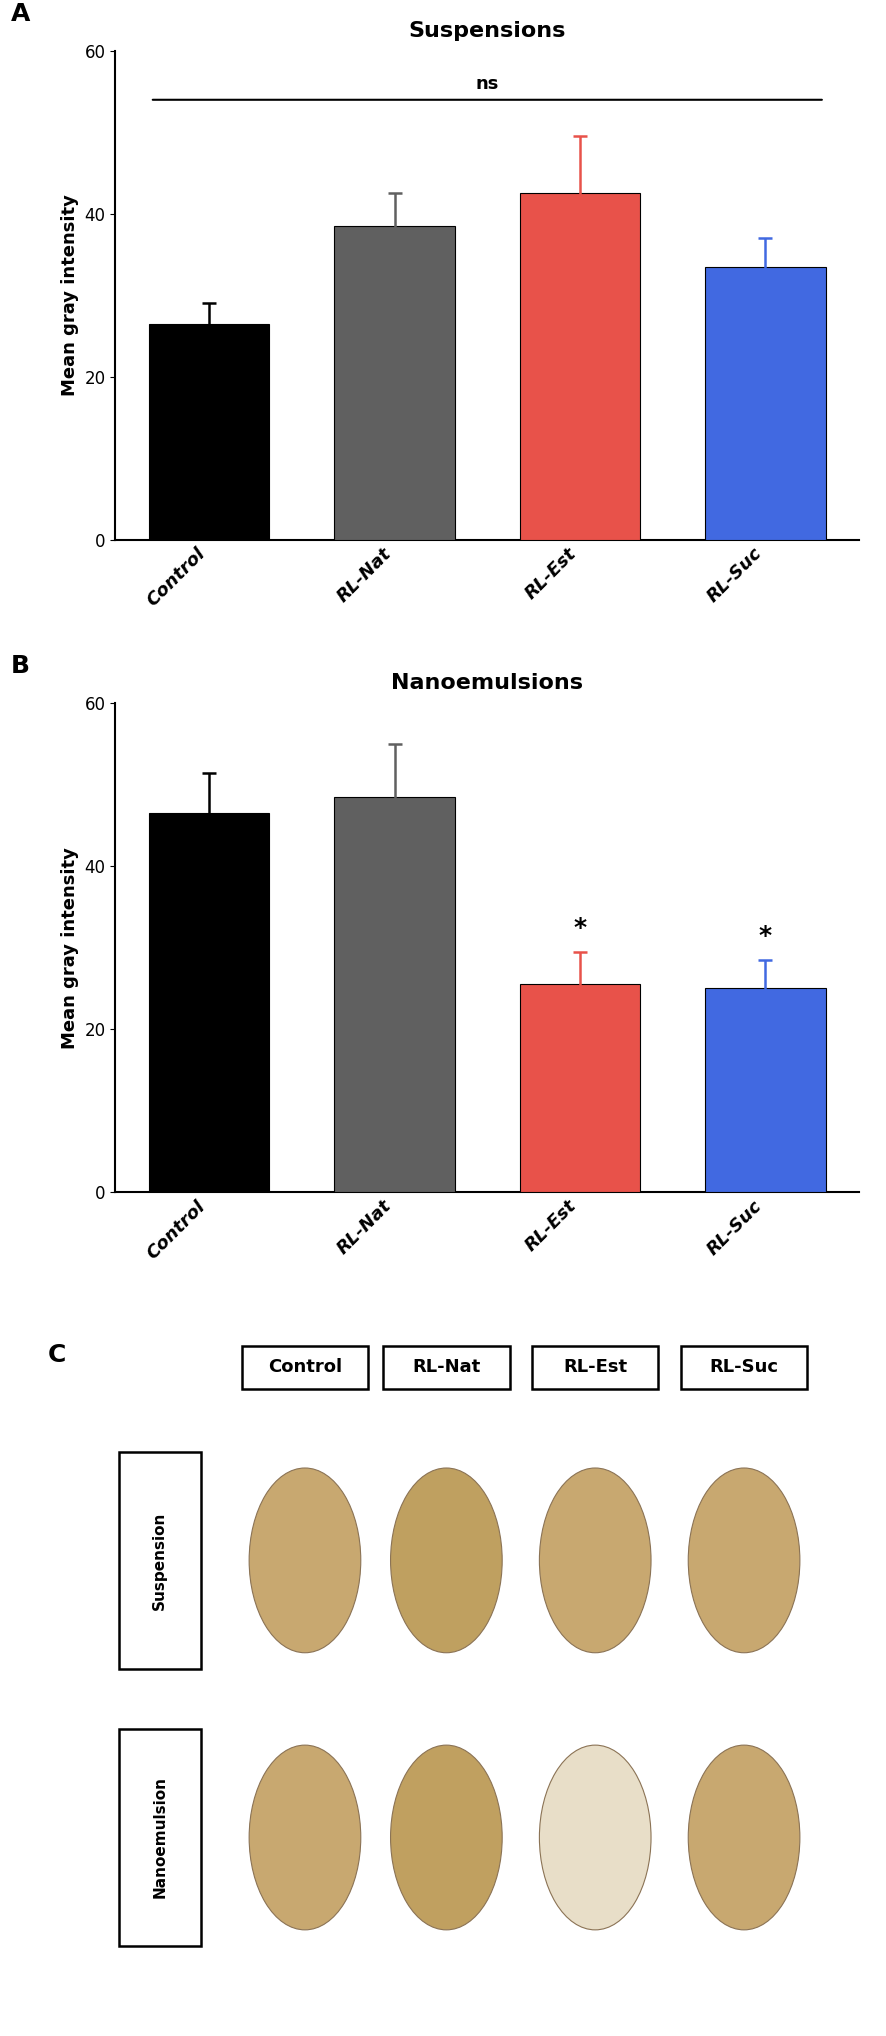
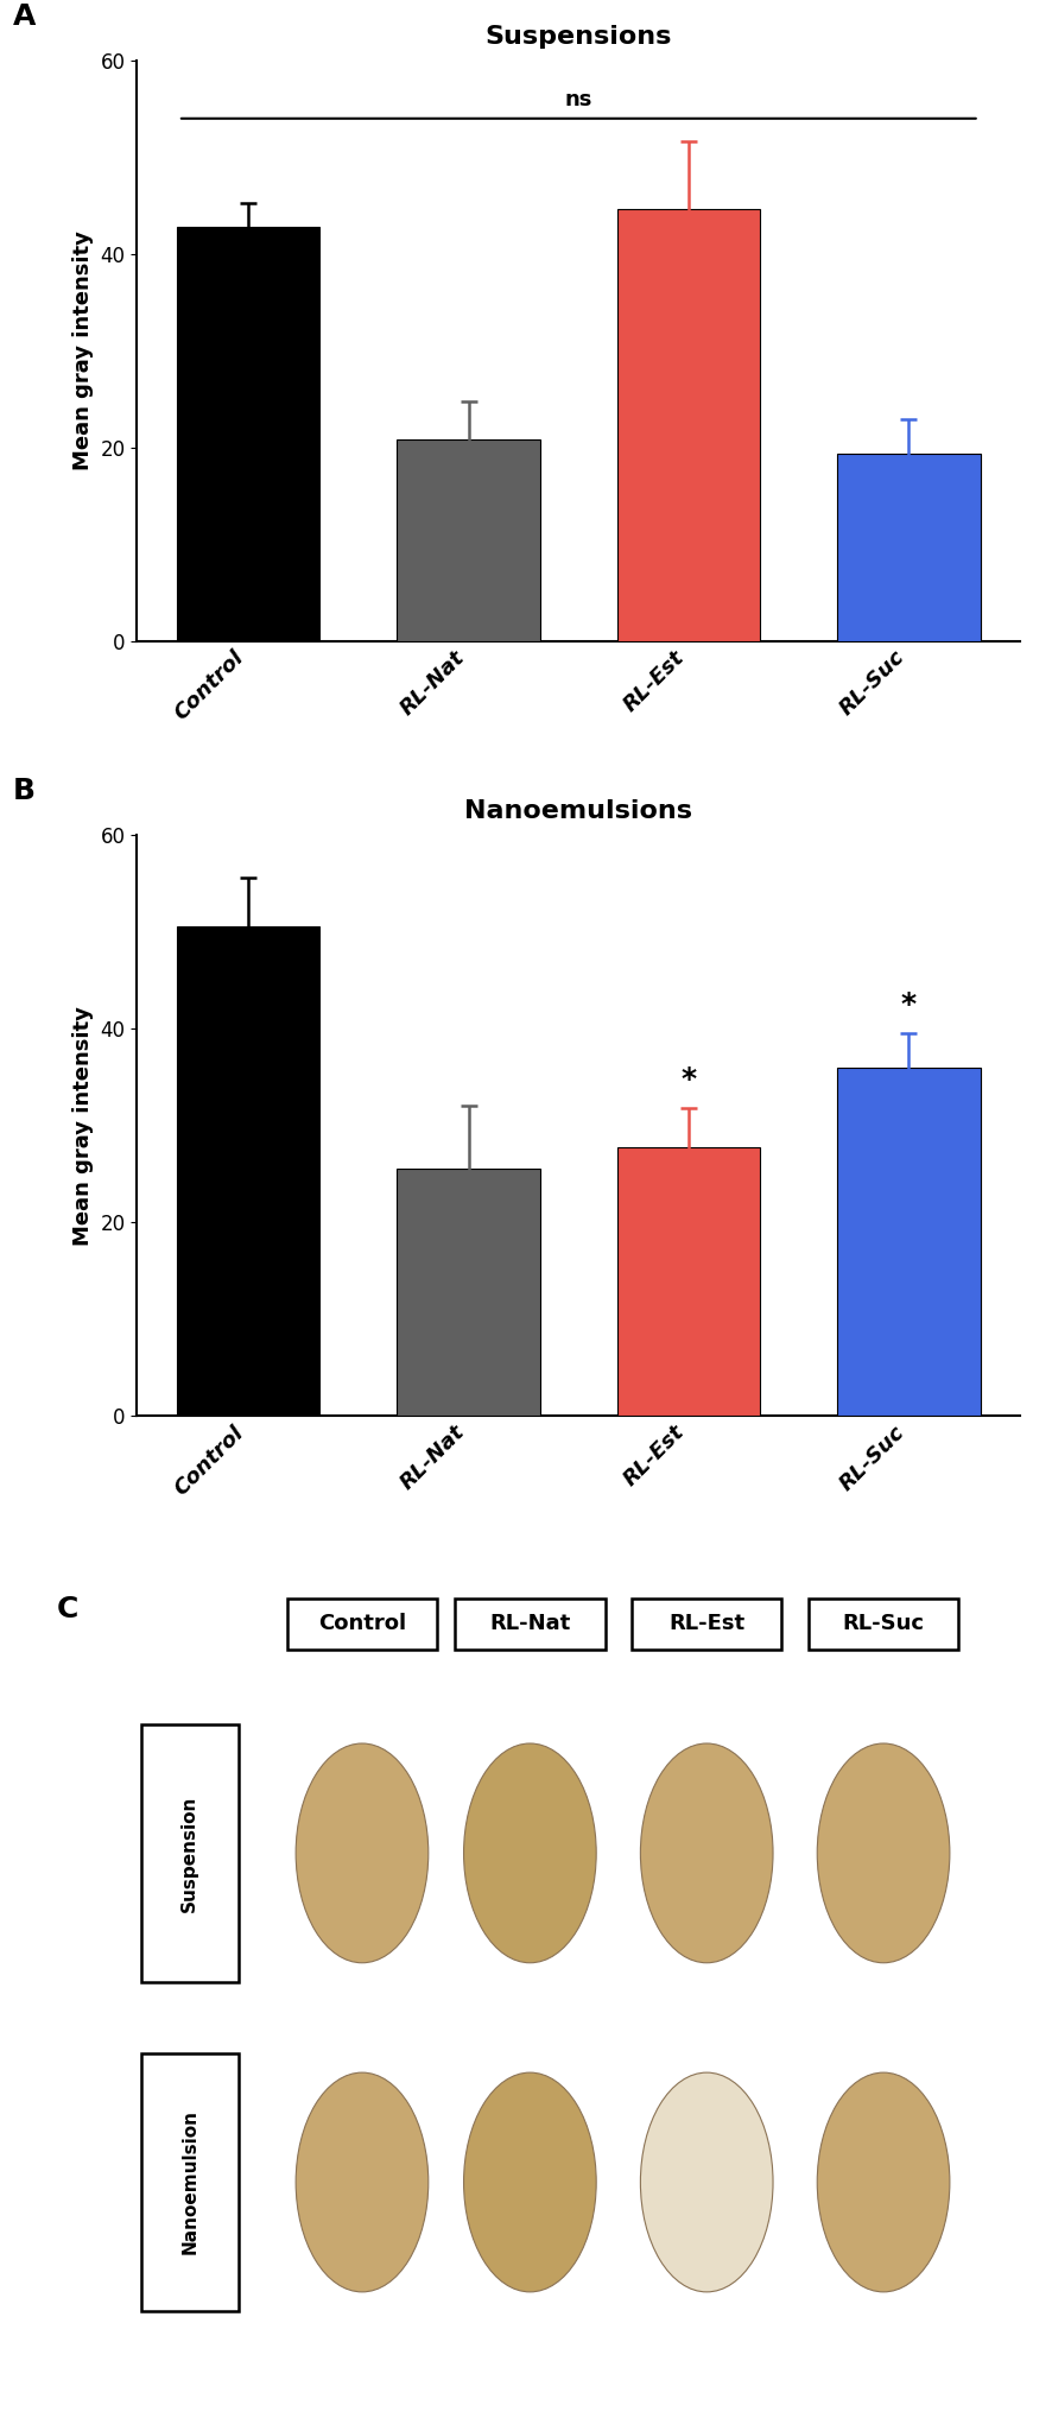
Suspensions/Control: 26.5 -> 42.8
Suspensions/RL-Nat: 38.5 -> 20.8
Suspensions/RL-Est: 42.5 -> 44.6
Suspensions/RL-Suc: 33.5 -> 19.4
Nanoemulsions/Control: 46.5 -> 50.6
Nanoemulsions/RL-Nat: 48.5 -> 25.6
Nanoemulsions/RL-Est: 25.5 -> 27.8
Nanoemulsions/RL-Suc: 25.0 -> 36.0
